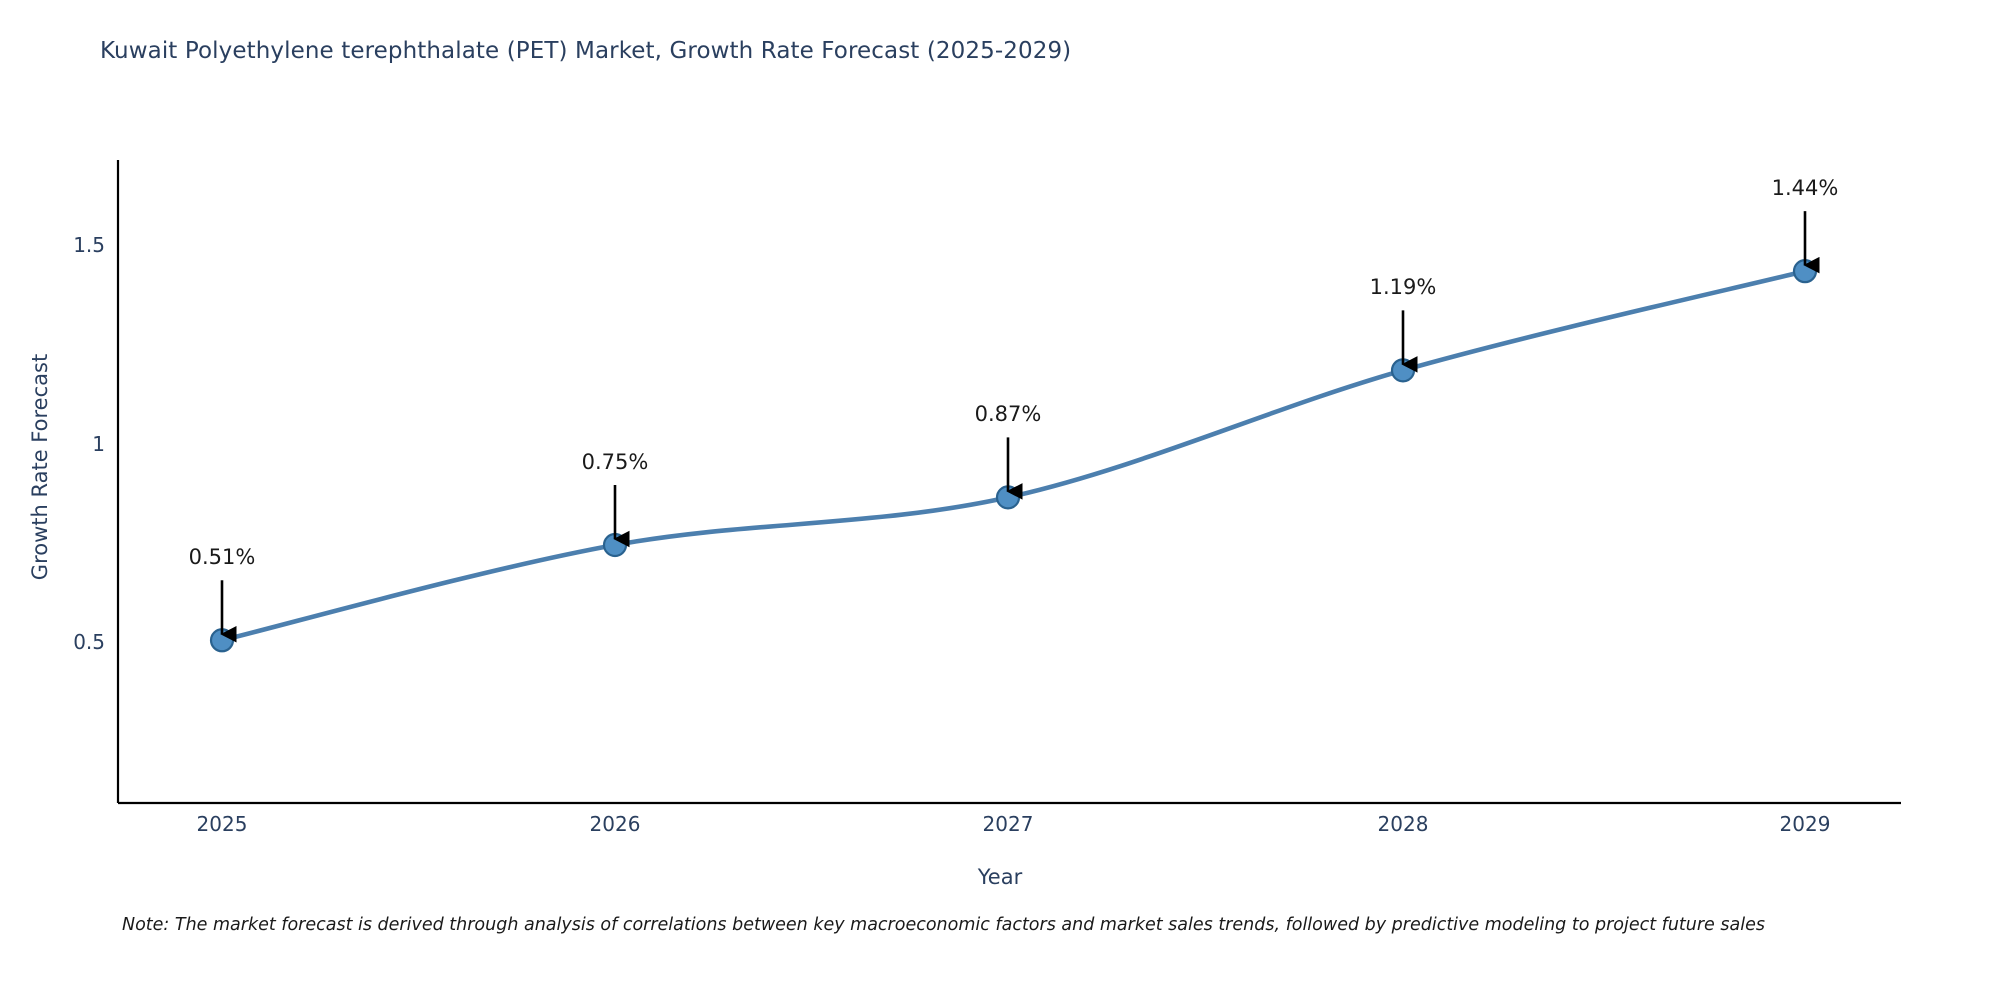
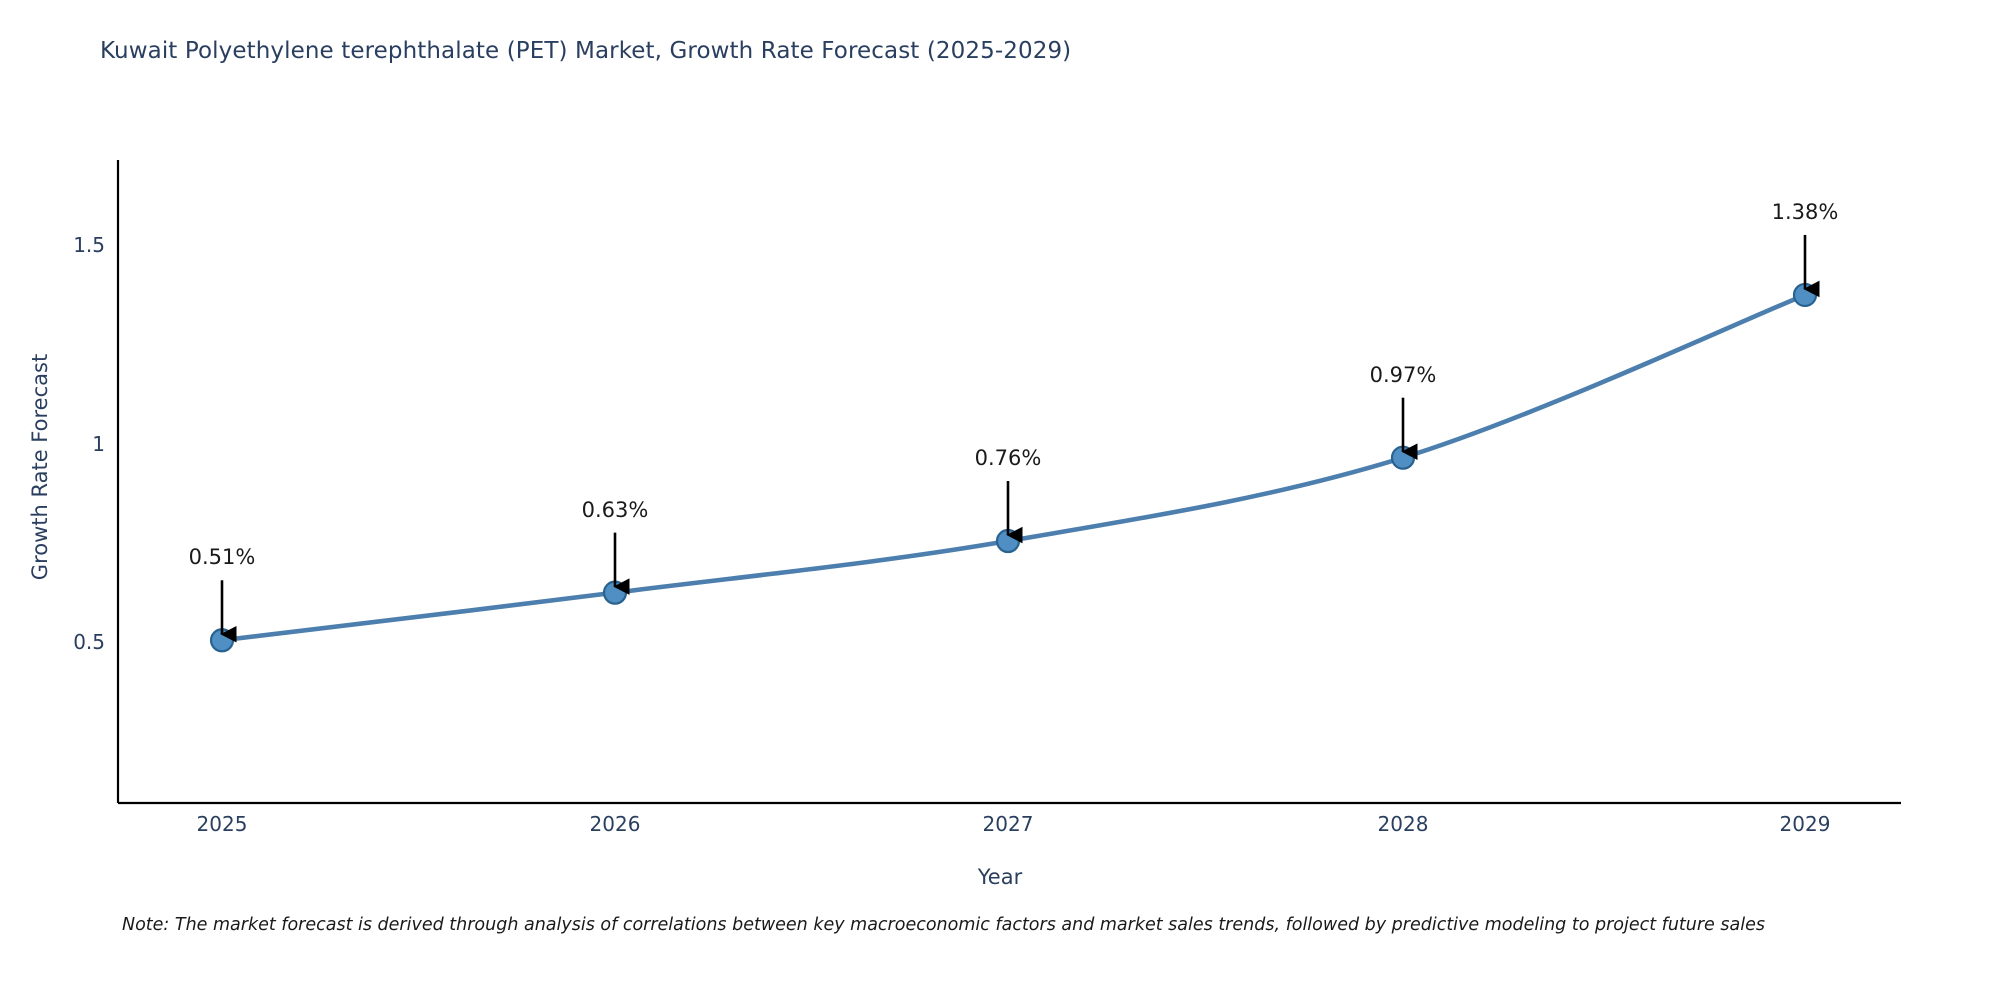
2026: 0.75% -> 0.63%
2027: 0.87% -> 0.76%
2028: 1.19% -> 0.97%
2029: 1.44% -> 1.38%
